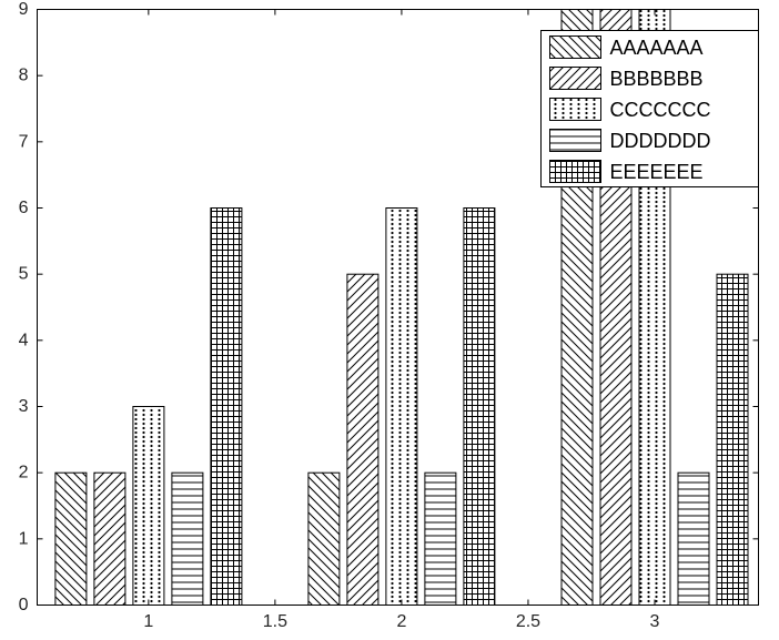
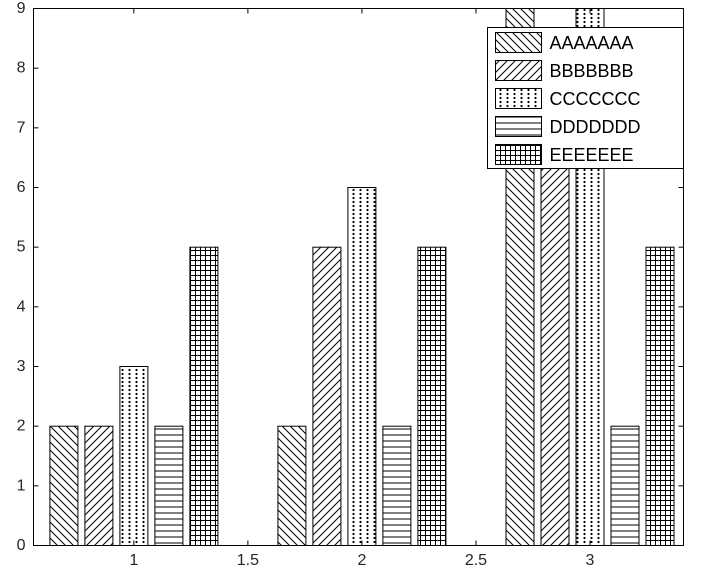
EEEEEEE/1: 6 -> 5
EEEEEEE/2: 6 -> 5
BBBBBBB/3: 9 -> 8
